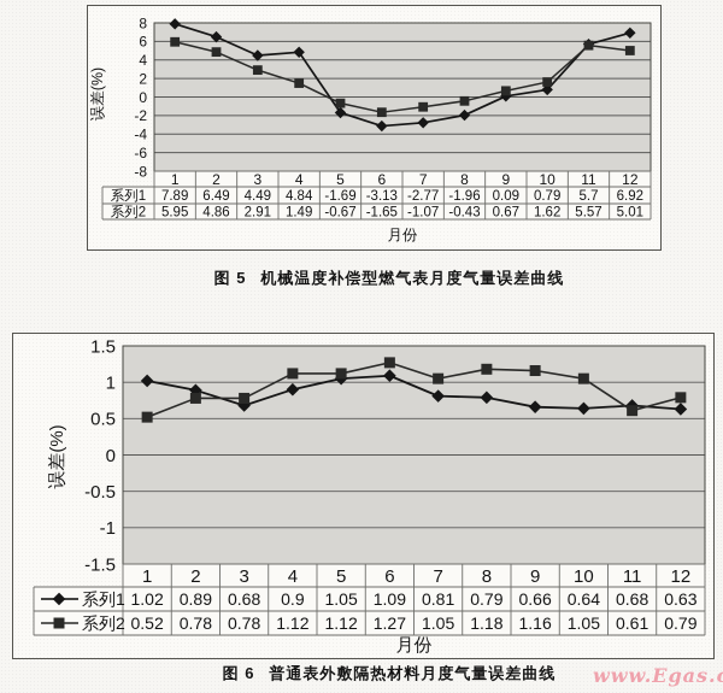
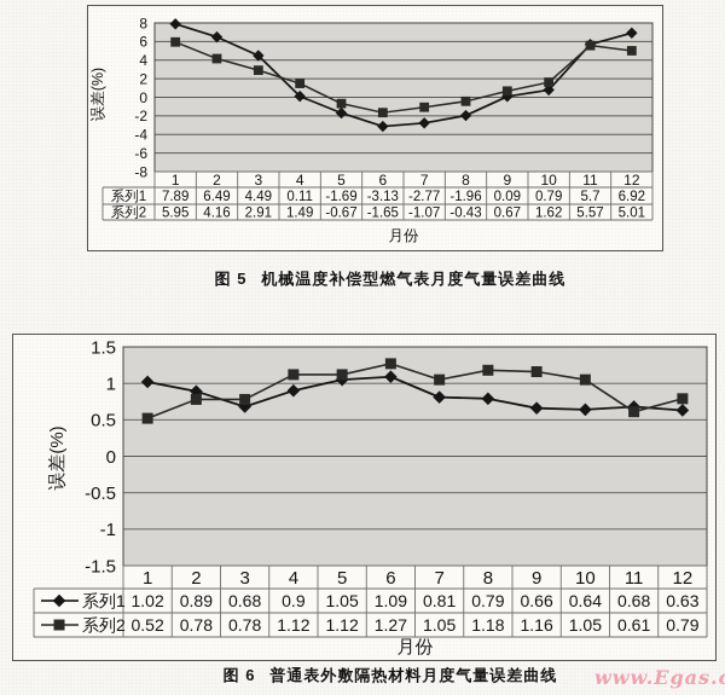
图 5 机械温度补偿型燃气表月度气量误差曲线/系列2/2: 4.86 -> 4.16
图 5 机械温度补偿型燃气表月度气量误差曲线/系列1/4: 4.84 -> 0.11
